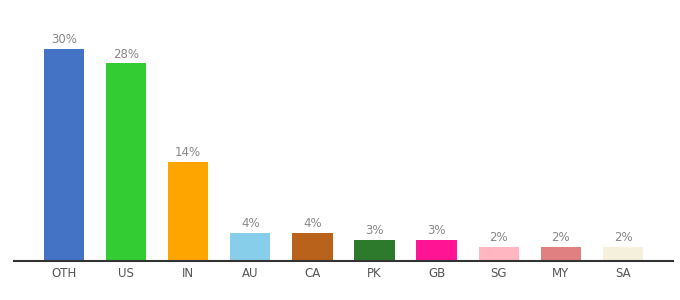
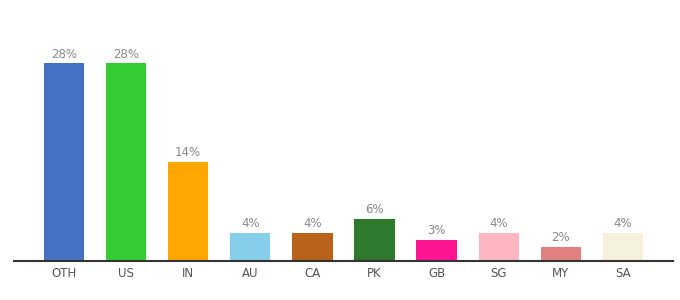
OTH: 30% -> 28%
PK: 3% -> 6%
SG: 2% -> 4%
SA: 2% -> 4%
